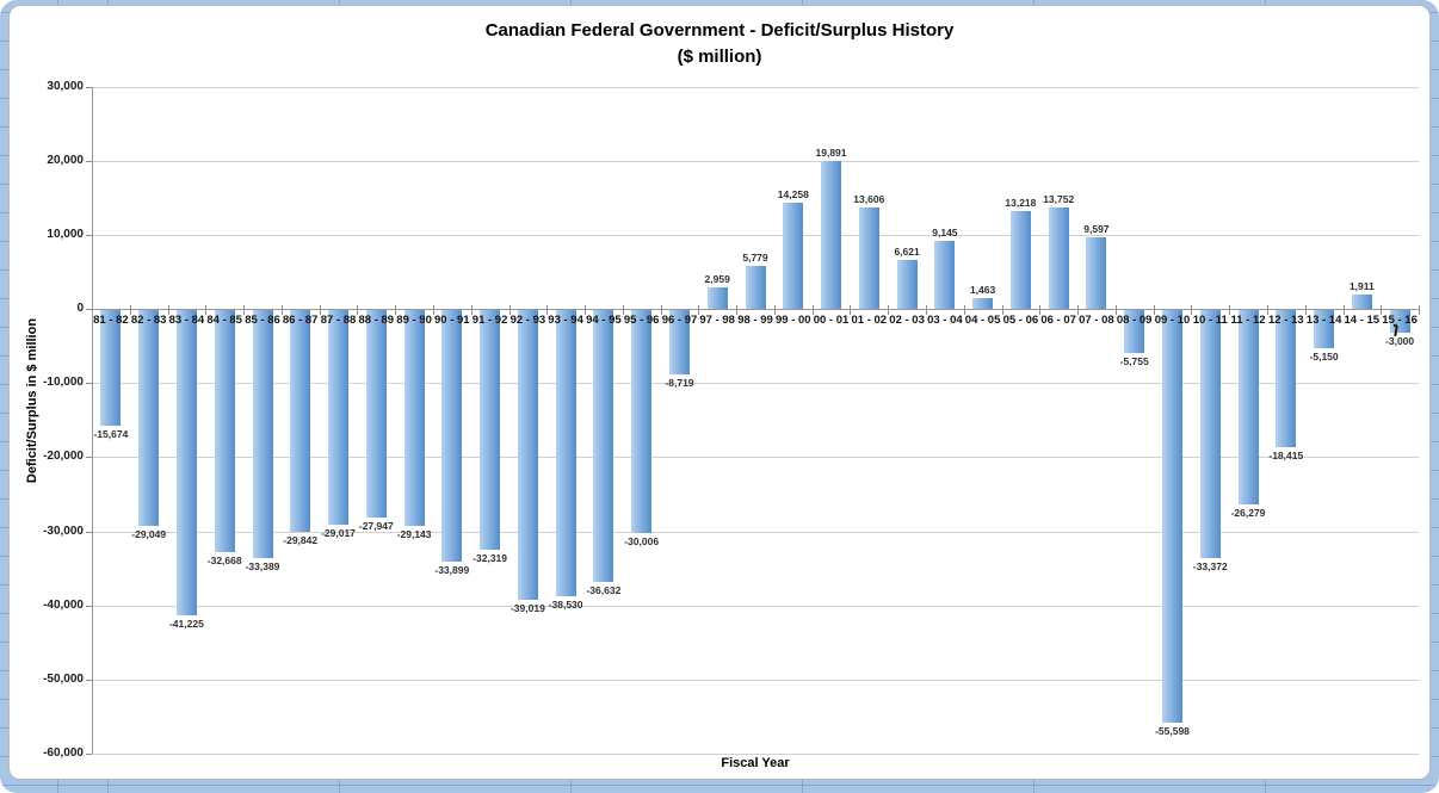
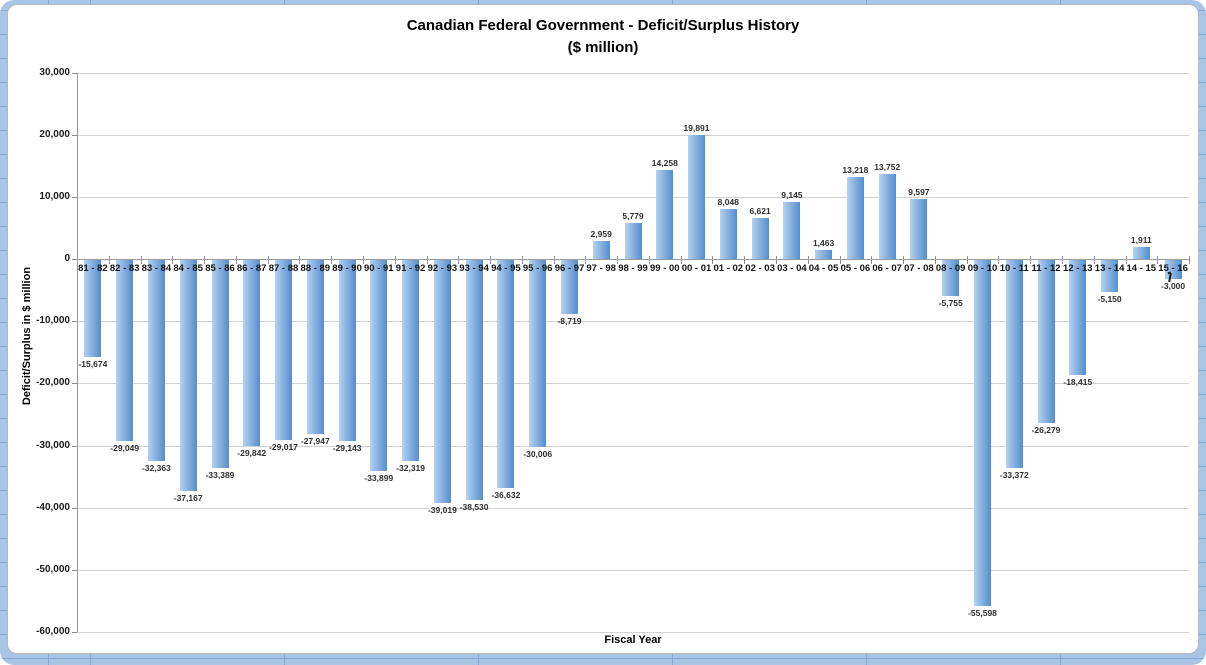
83 - 84: -41,225 -> -32,363
84 - 85: -32,668 -> -37,167
01 - 02: 13,606 -> 8,048
